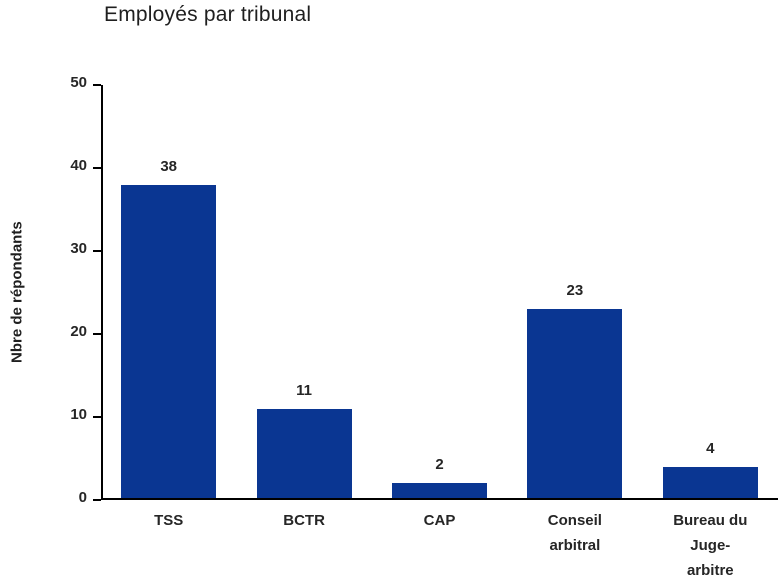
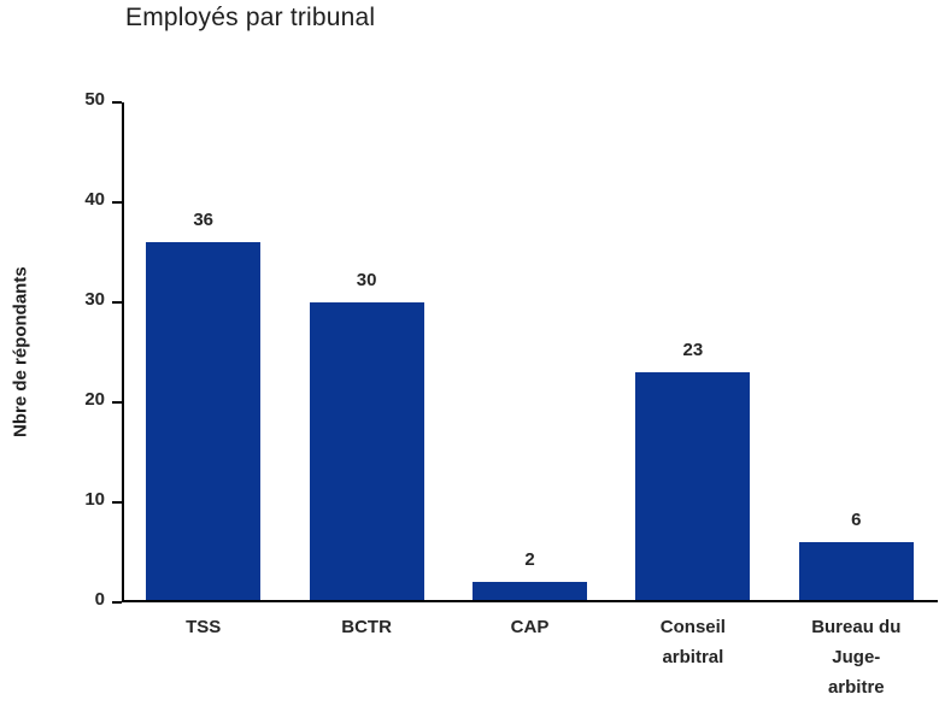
TSS: 38 -> 36
BCTR: 11 -> 30
Bureau du Juge-arbitre: 4 -> 6
